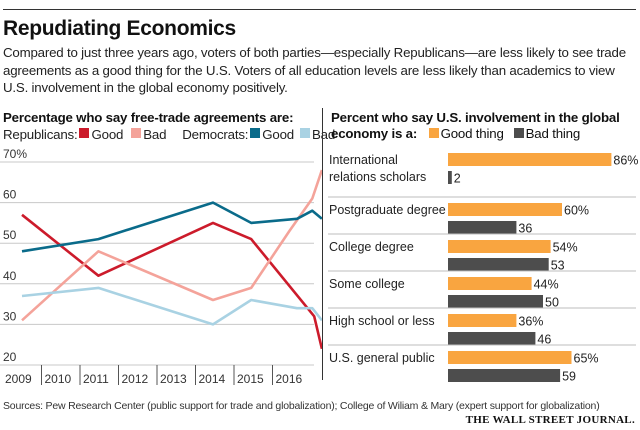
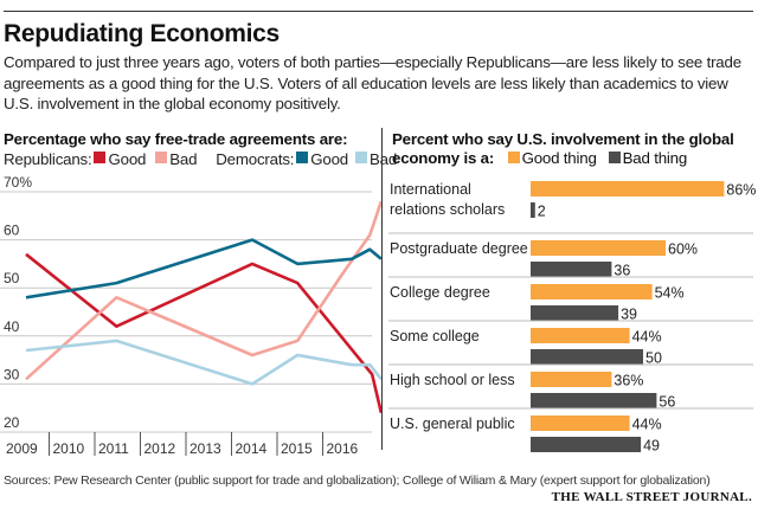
Percent who say U.S. involvement in the global economy is a:/Bad thing/College degree: 53 -> 39
Percent who say U.S. involvement in the global economy is a:/Bad thing/High school or less: 46 -> 56
Percent who say U.S. involvement in the global economy is a:/Good thing/U.S. general public: 65% -> 44%
Percent who say U.S. involvement in the global economy is a:/Bad thing/U.S. general public: 59 -> 49
